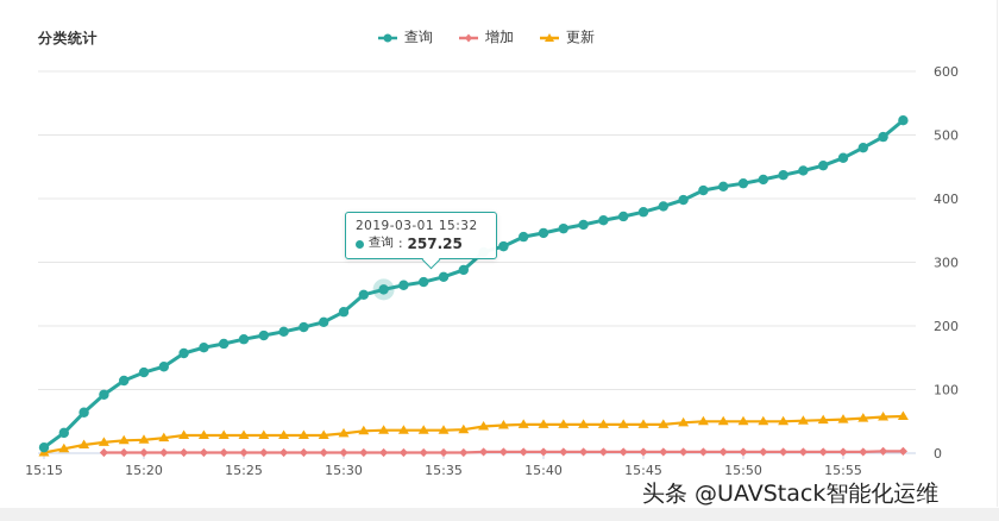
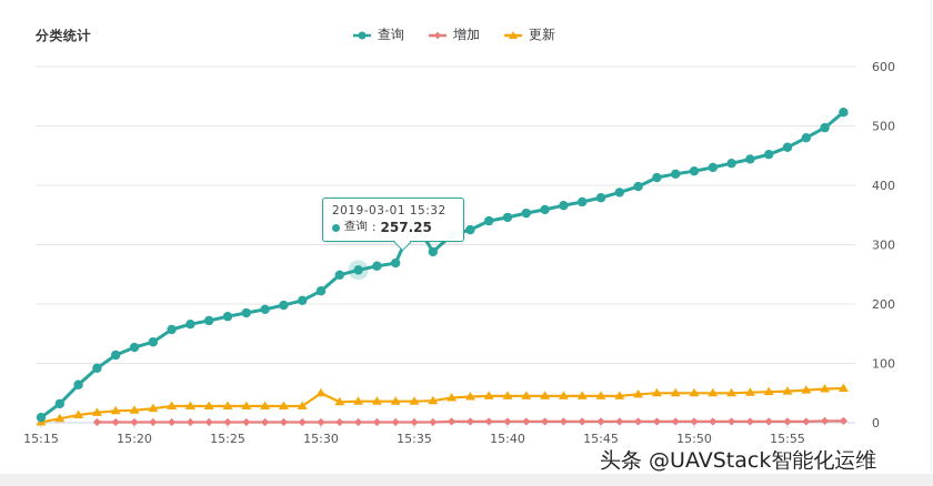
更新/15:30: 30 -> 50
查询/15:35: 280 -> 340
